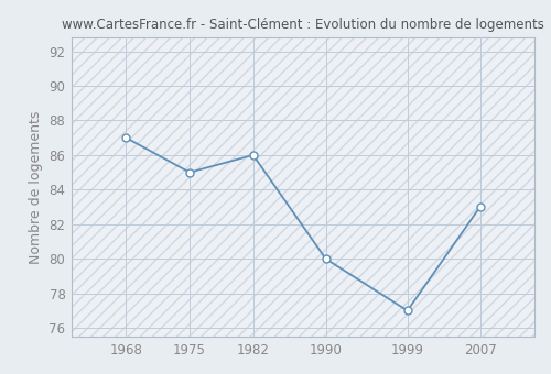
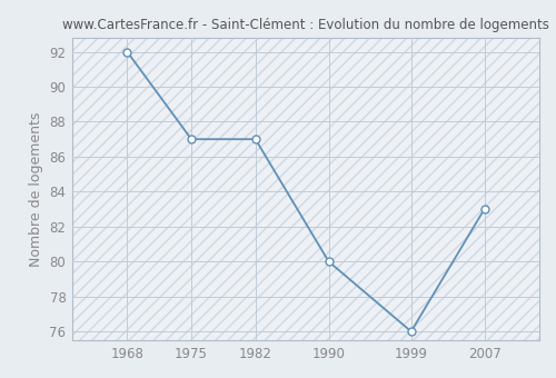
1968: 87 -> 92
1975: 85 -> 87
1982: 86 -> 87
1999: 77 -> 76
